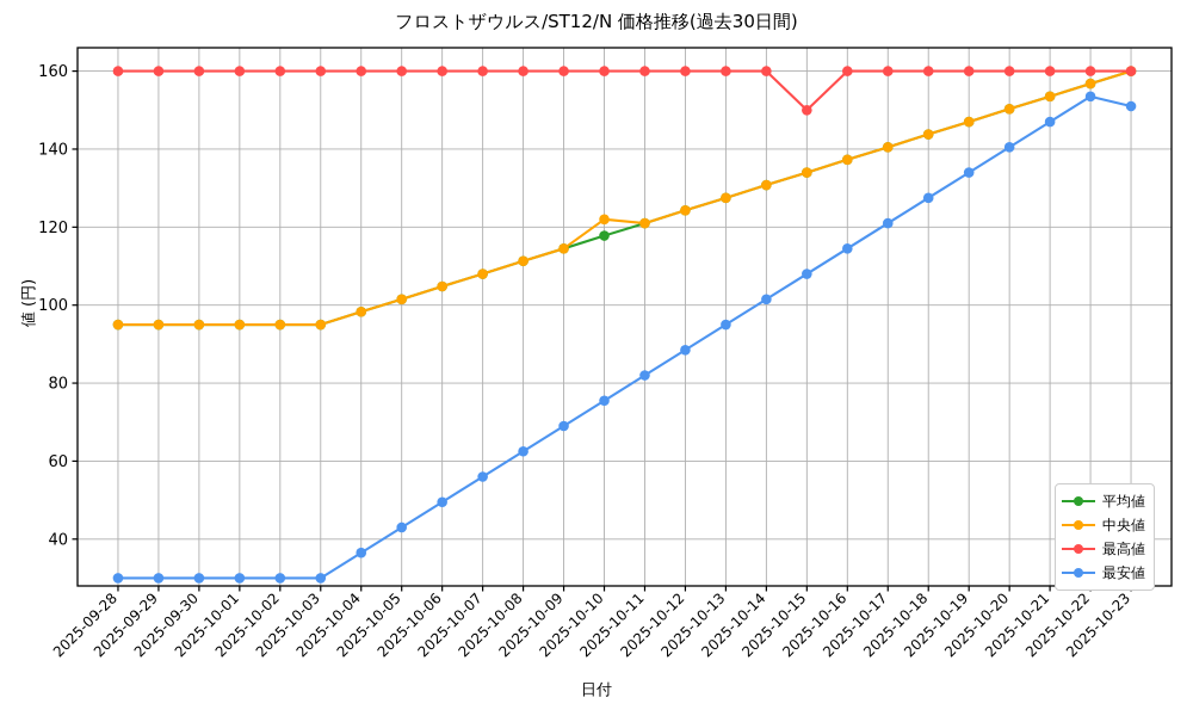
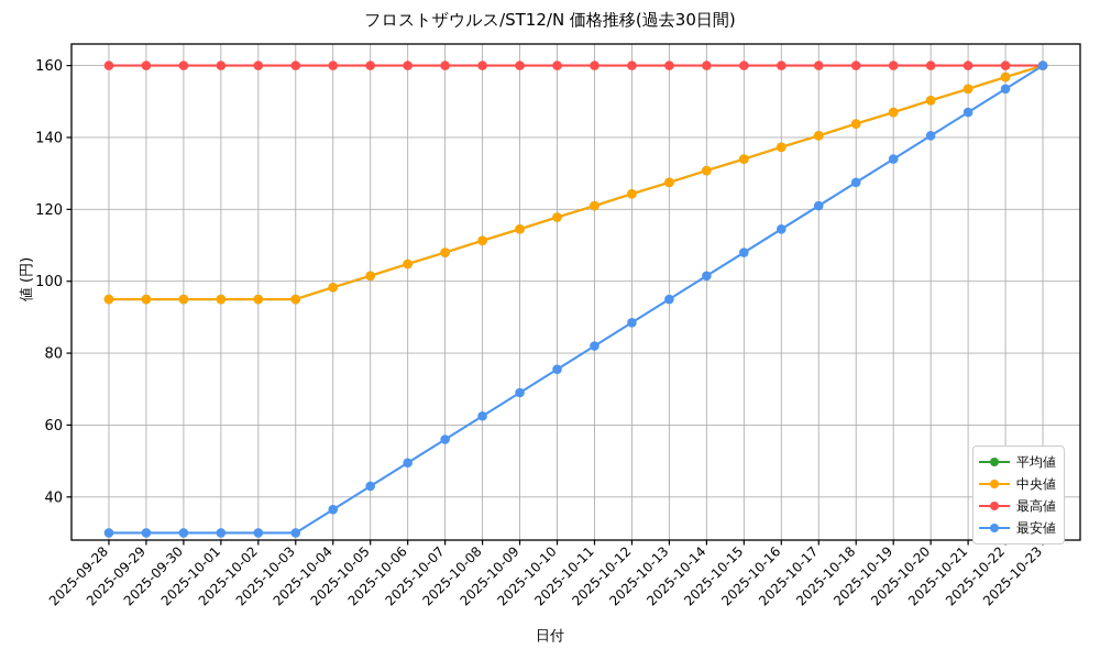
中央値/2025-10-10: 122 -> 118
最高値/2025-10-15: 150 -> 160
最安値/2025-10-23: 151 -> 160
